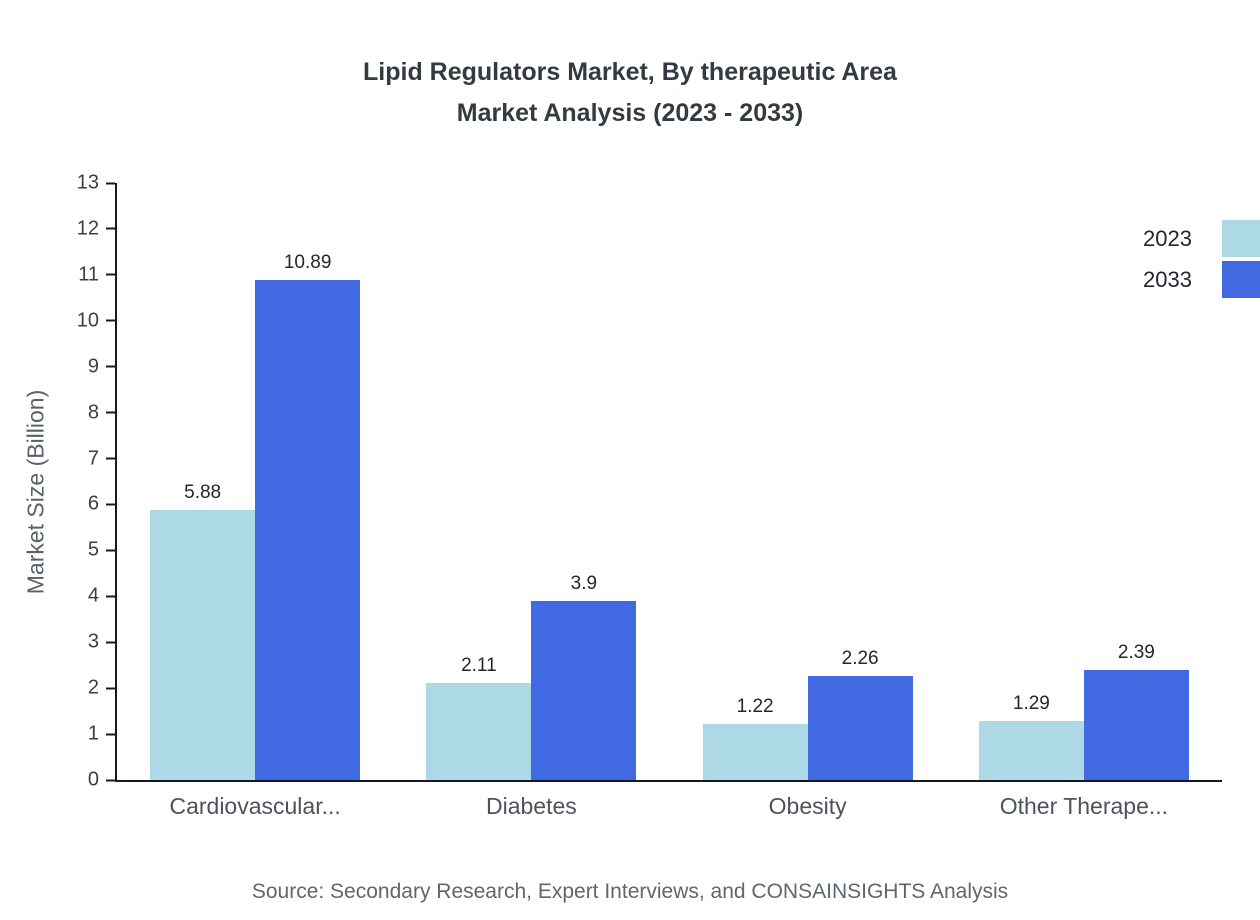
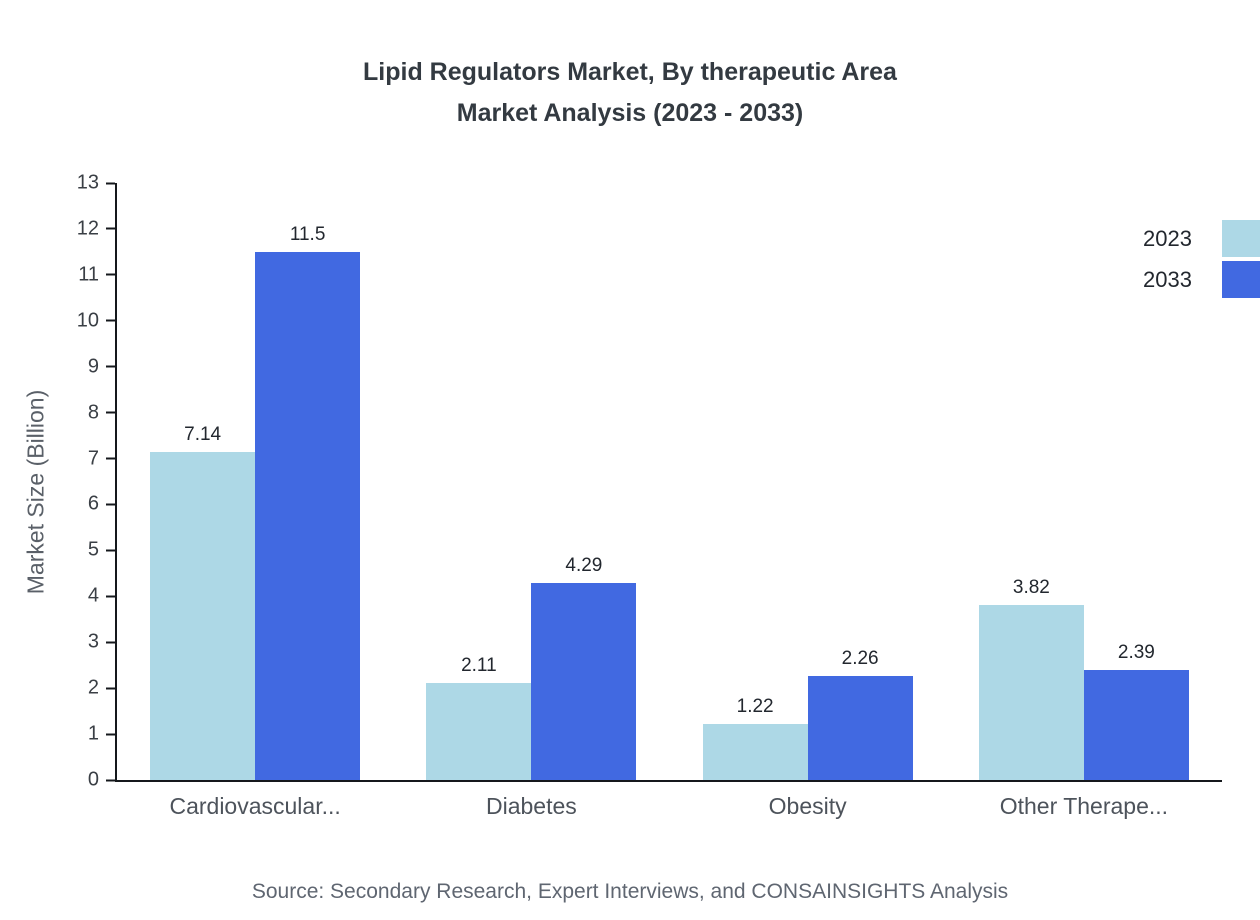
2023/Cardiovascular...: 5.88 -> 7.14
2033/Cardiovascular...: 10.89 -> 11.5
2033/Diabetes: 3.9 -> 4.29
2023/Other Therape...: 1.29 -> 3.82
